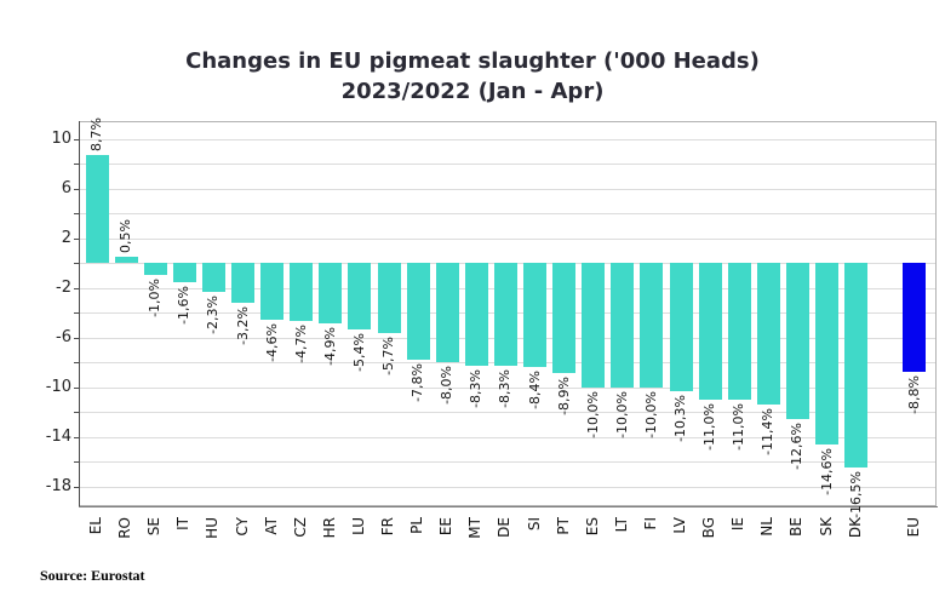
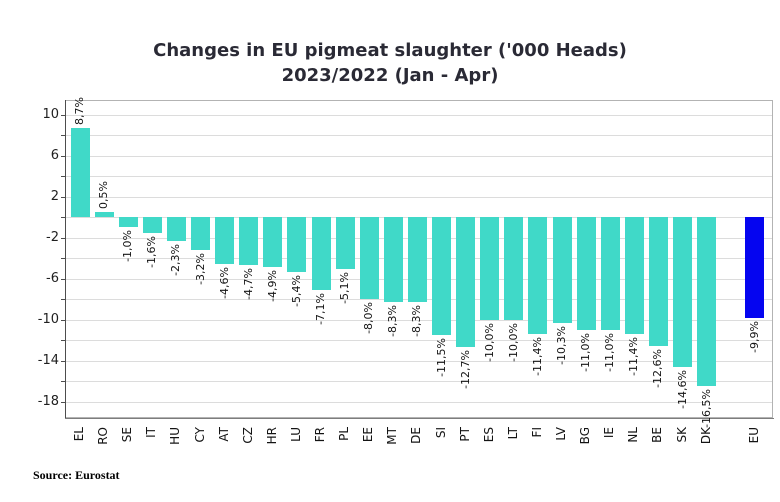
FR: -5,7% -> -7,1%
PL: -7,8% -> -5,1%
SI: -8,4% -> -11,5%
PT: -8,9% -> -12,7%
FI: -10,0% -> -11,4%
EU: -8,8% -> -9,9%
